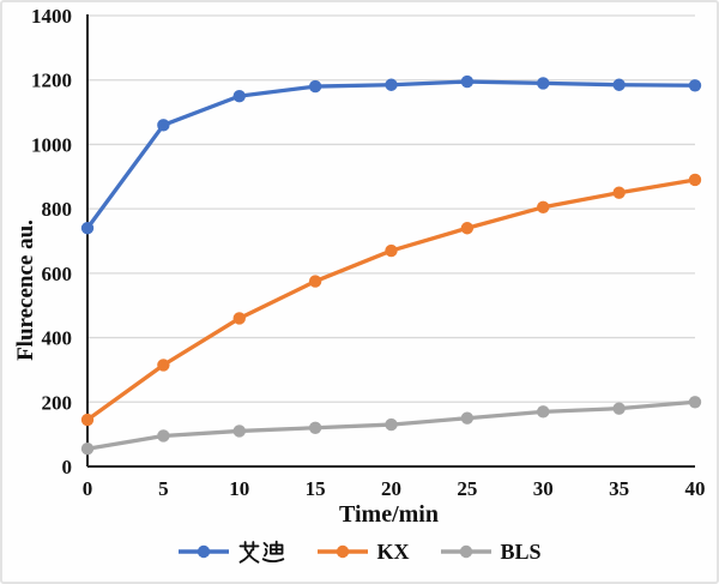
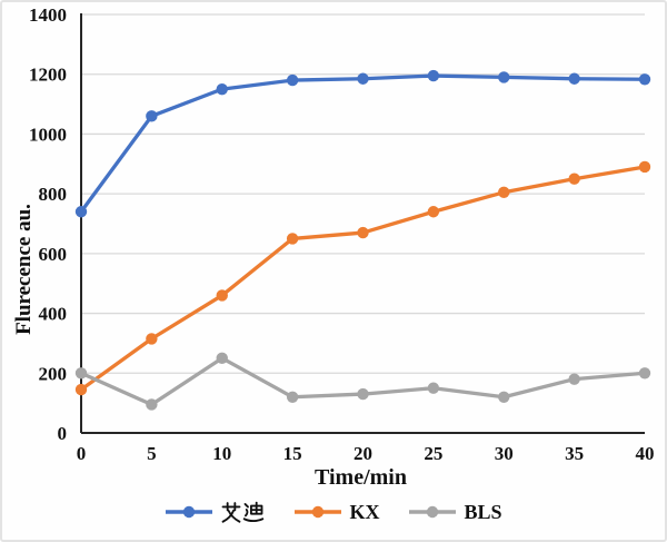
BLS/0: 60 -> 200
BLS/10: 110 -> 250
KX/15: 580 -> 650
BLS/30: 170 -> 120
